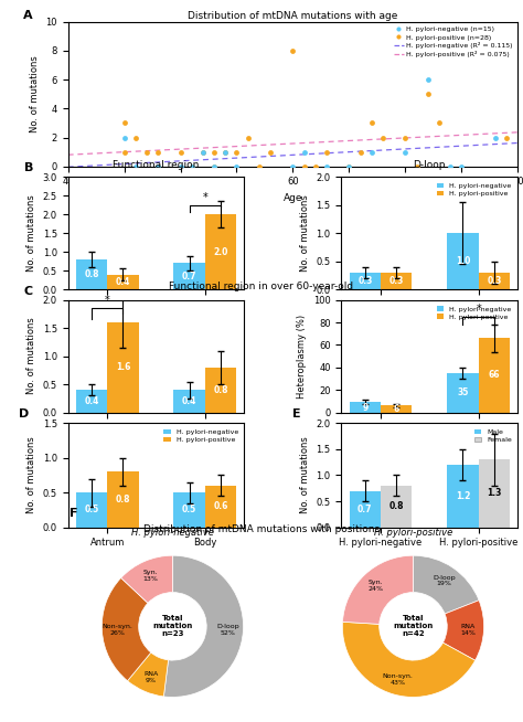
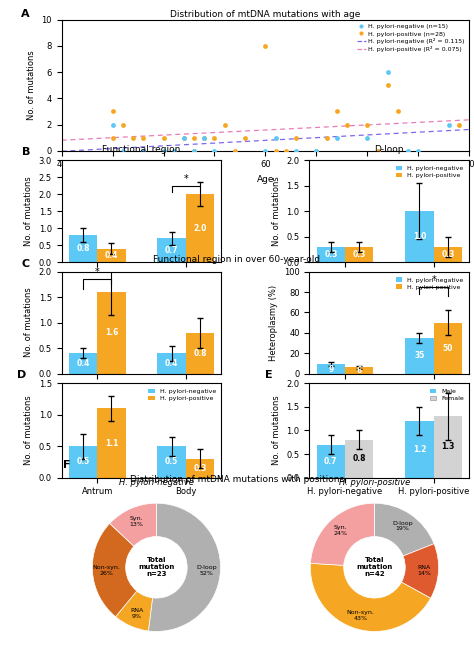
H. pylori-positive/15%≤: 66 -> 50
H. pylori-positive/Antrum: 0.8 -> 1.1
H. pylori-positive/Body: 0.6 -> 0.3
